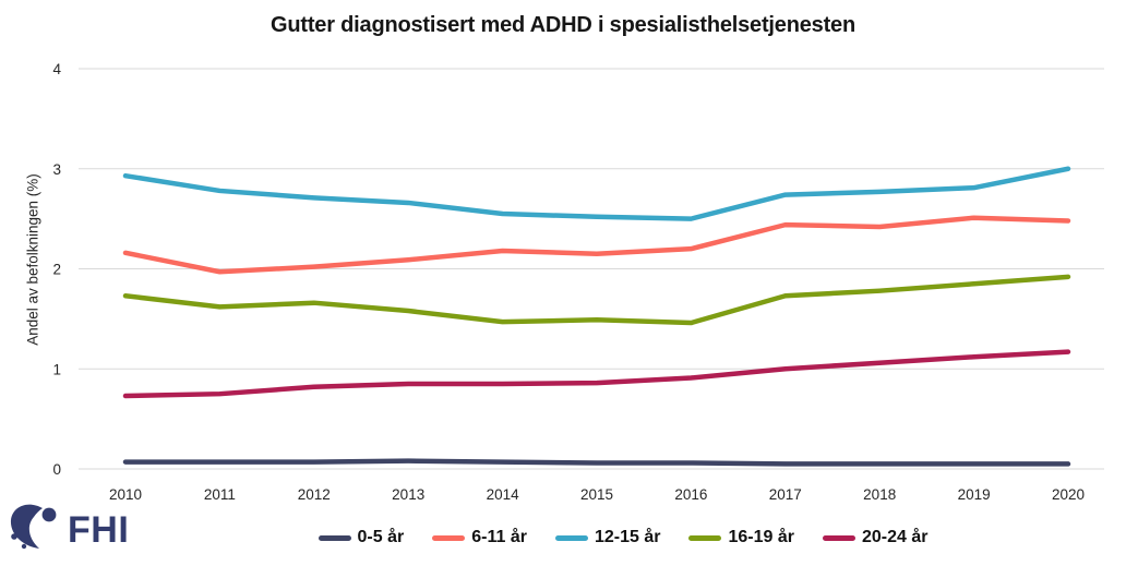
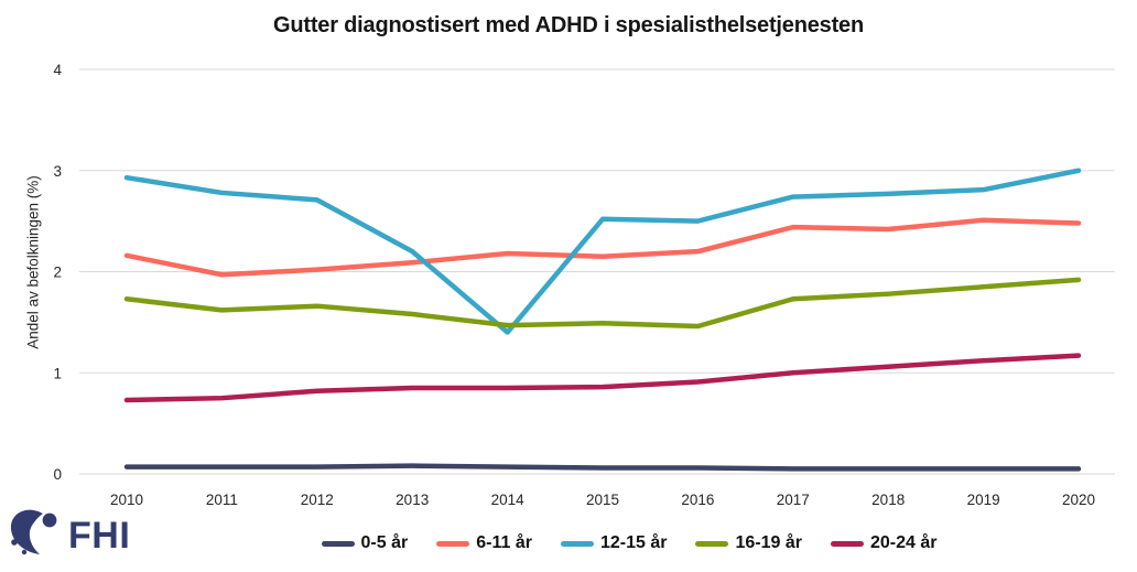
12-15 år/2013: 2.7 -> 2.2
12-15 år/2014: 2.5 -> 1.4
